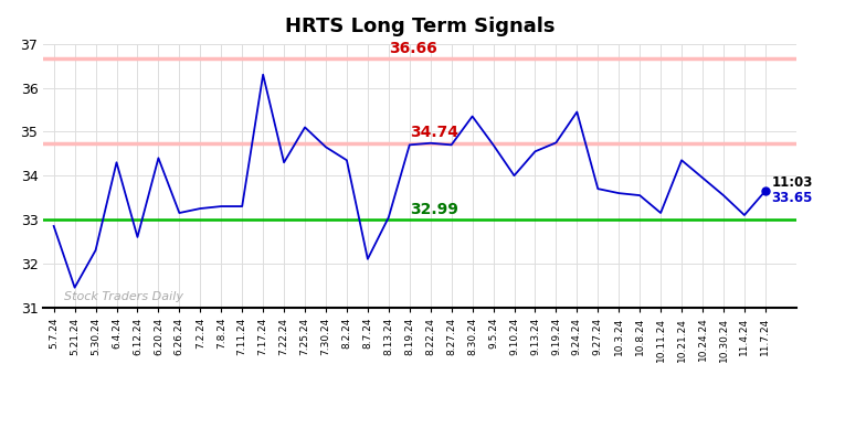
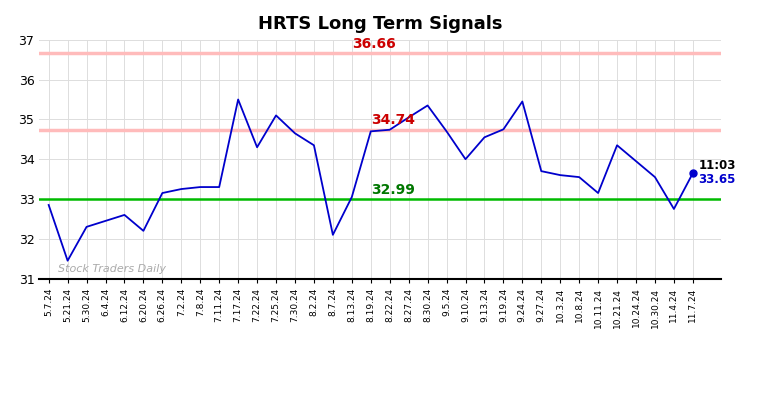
6.4.24: 34.30 -> 32.45
6.20.24: 34.40 -> 32.20
7.17.24: 36.30 -> 35.50
8.27.24: 34.70 -> 35.05
11.4.24: 33.10 -> 32.75
